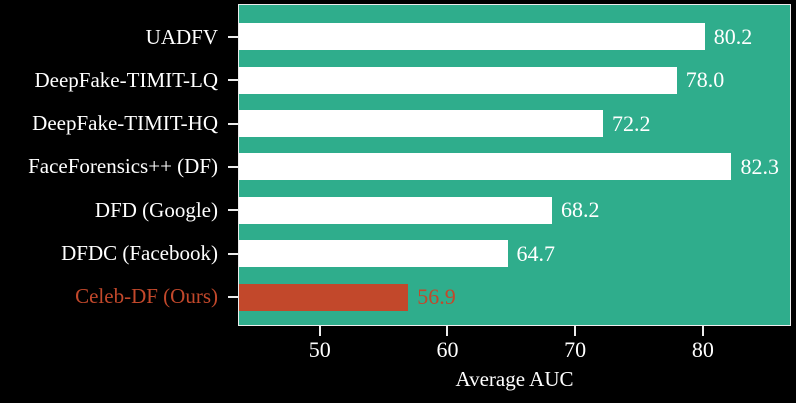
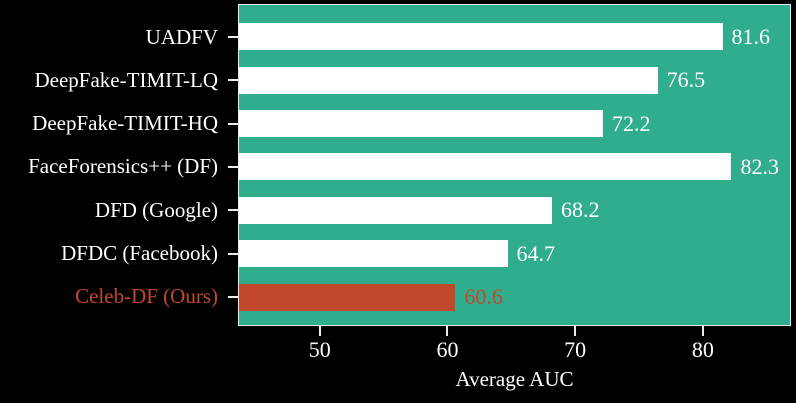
UADFV: 80.2 -> 81.6
DeepFake-TIMIT-LQ: 78.0 -> 76.5
Celeb-DF (Ours): 56.9 -> 60.6
